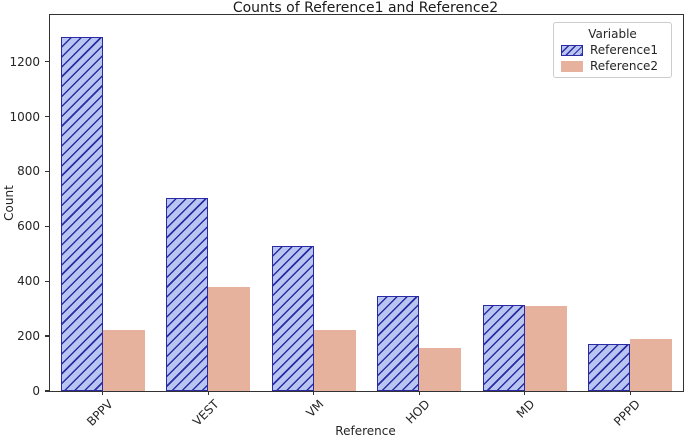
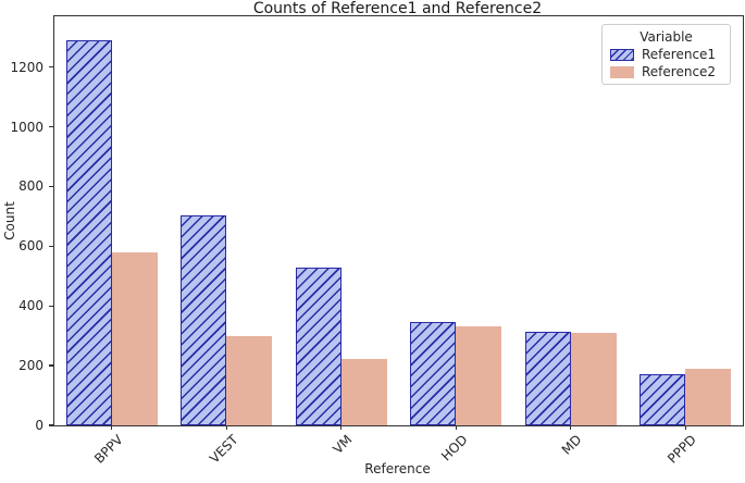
Reference2/BPPV: 220 -> 580
Reference2/VEST: 380 -> 300
Reference2/HOD: 160 -> 330
